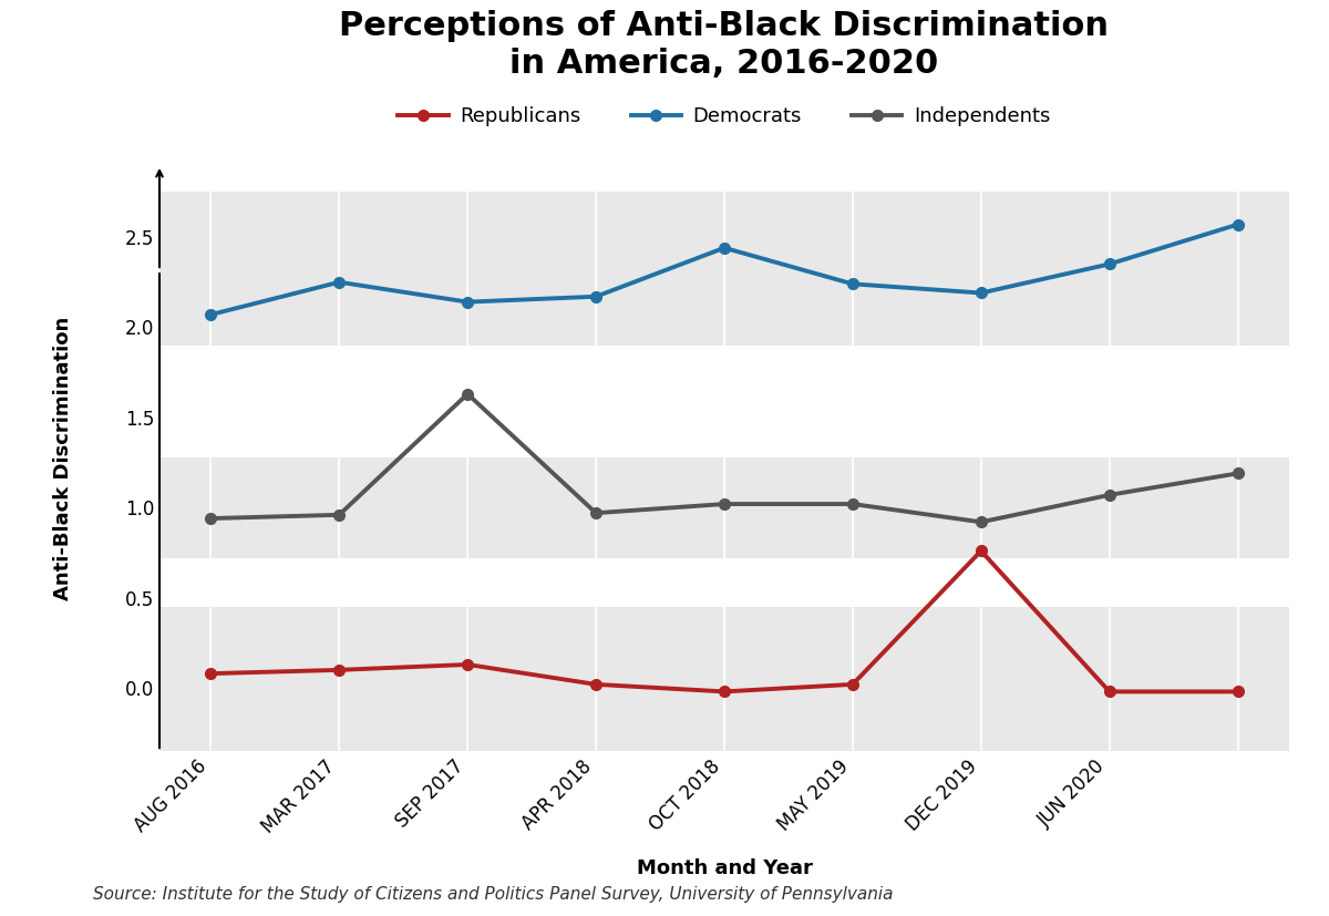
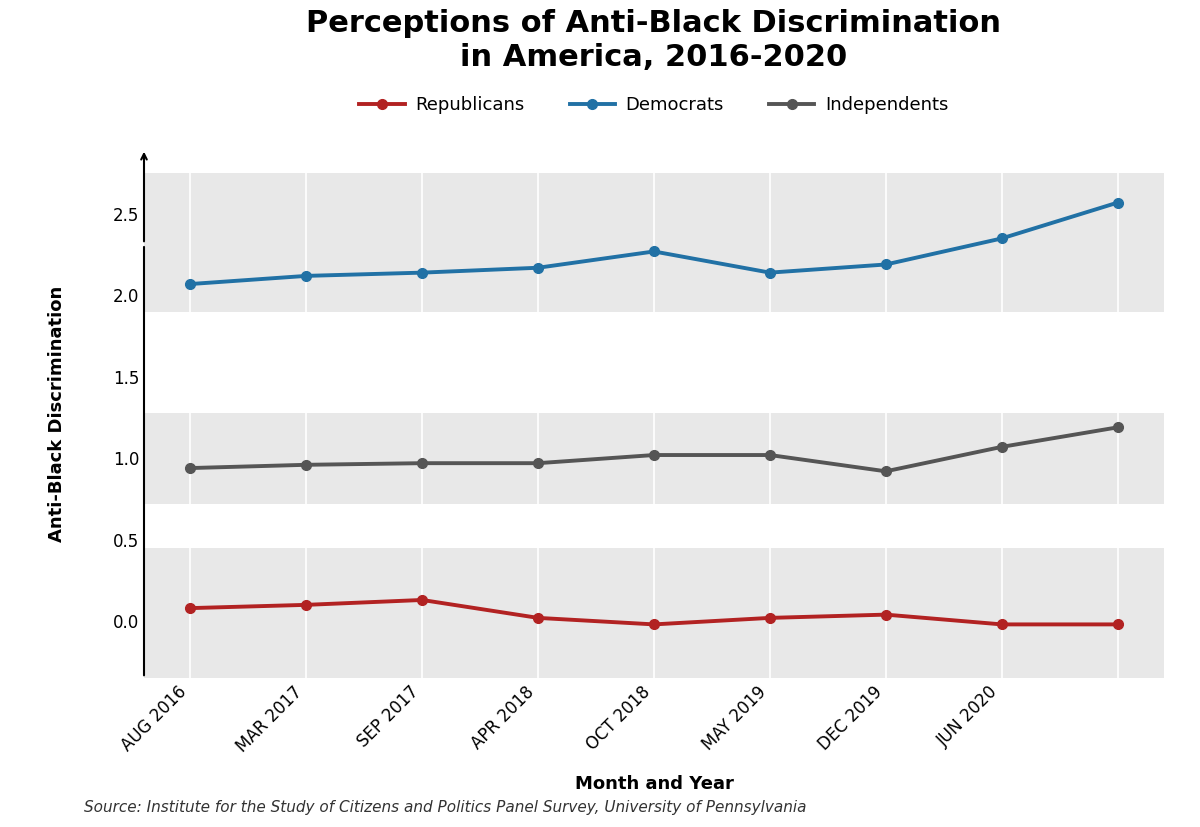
Democrats/MAR 2017: 2.25 -> 2.12
Independents/SEP 2017: 1.63 -> 0.97
Democrats/OCT 2018: 2.44 -> 2.27
Democrats/MAY 2019: 2.24 -> 2.14
Republicans/DEC 2019: 0.76 -> 0.04
